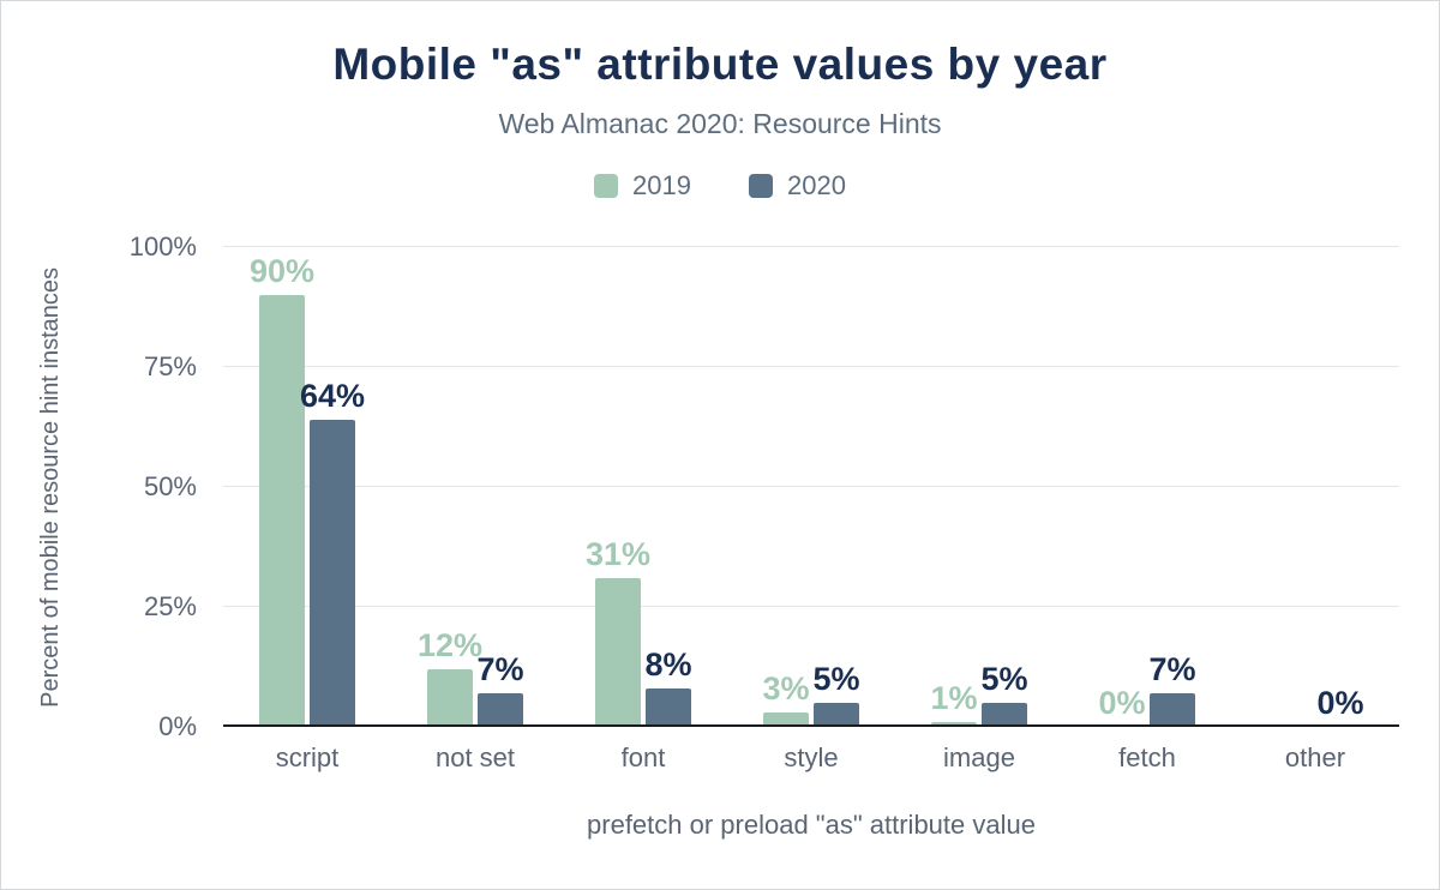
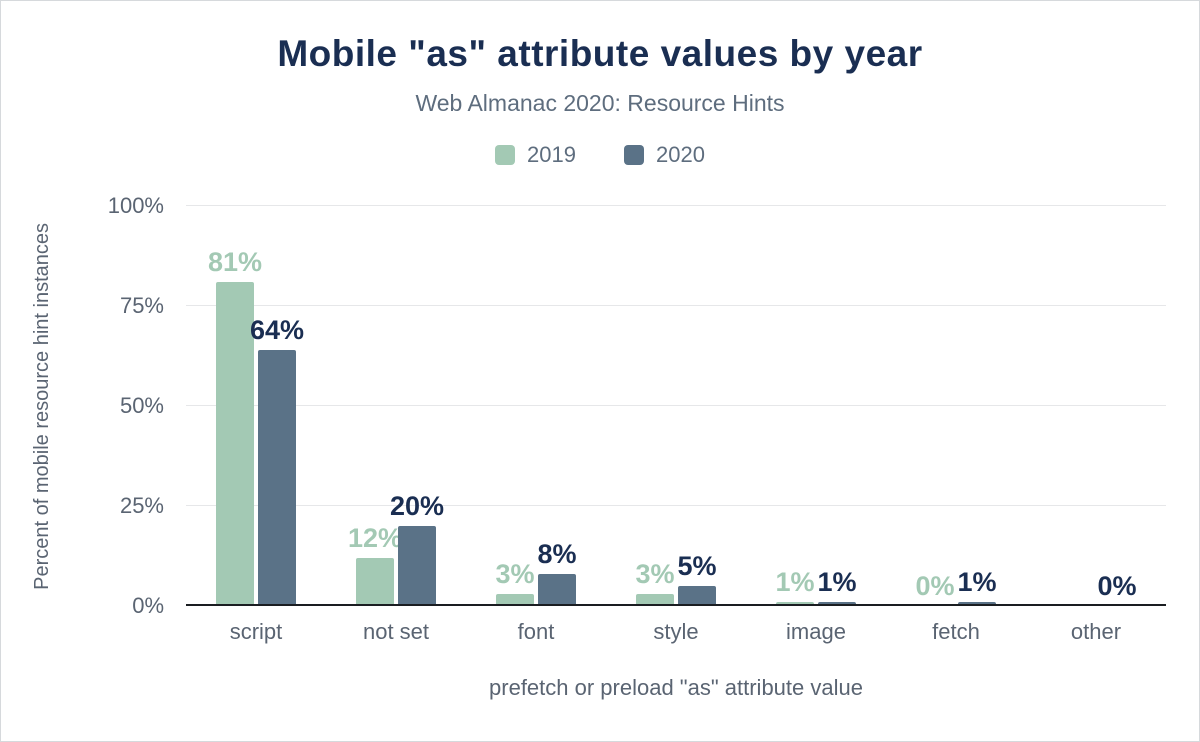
2019/script: 90% -> 81%
2020/not set: 7% -> 20%
2019/font: 31% -> 3%
2020/image: 5% -> 1%
2020/fetch: 7% -> 1%
